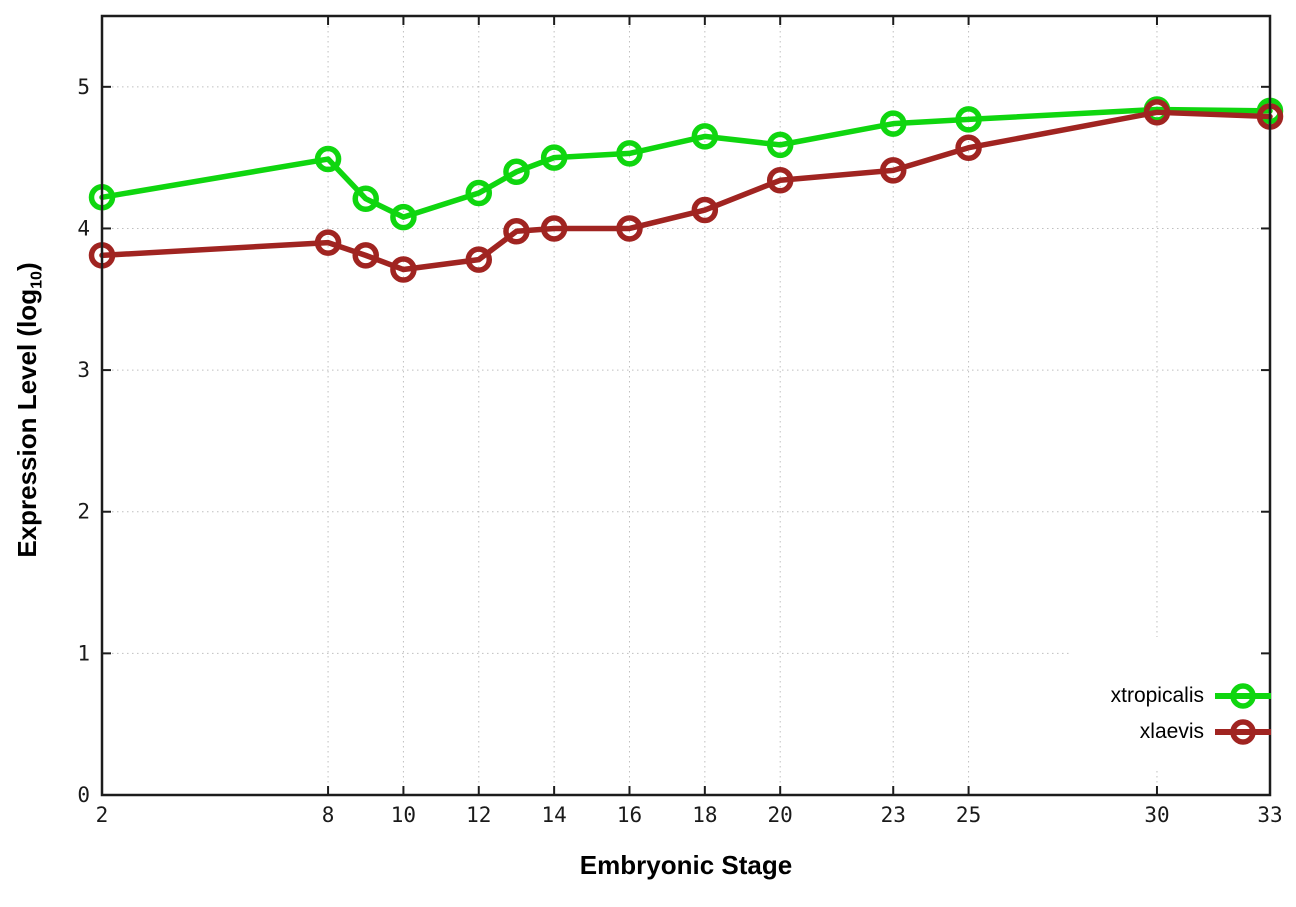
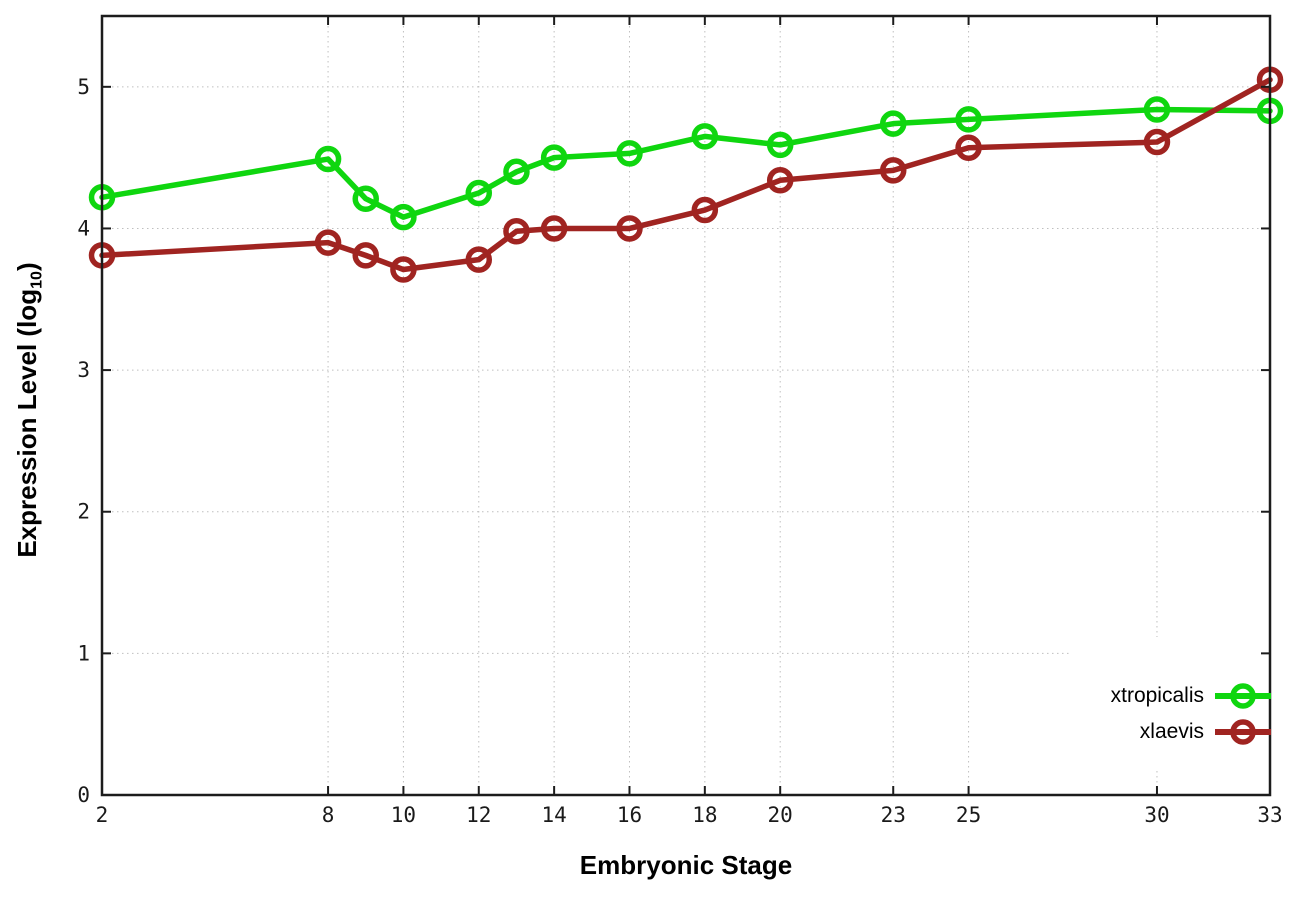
xlaevis/30: 4.82 -> 4.61
xlaevis/33: 4.79 -> 5.05
